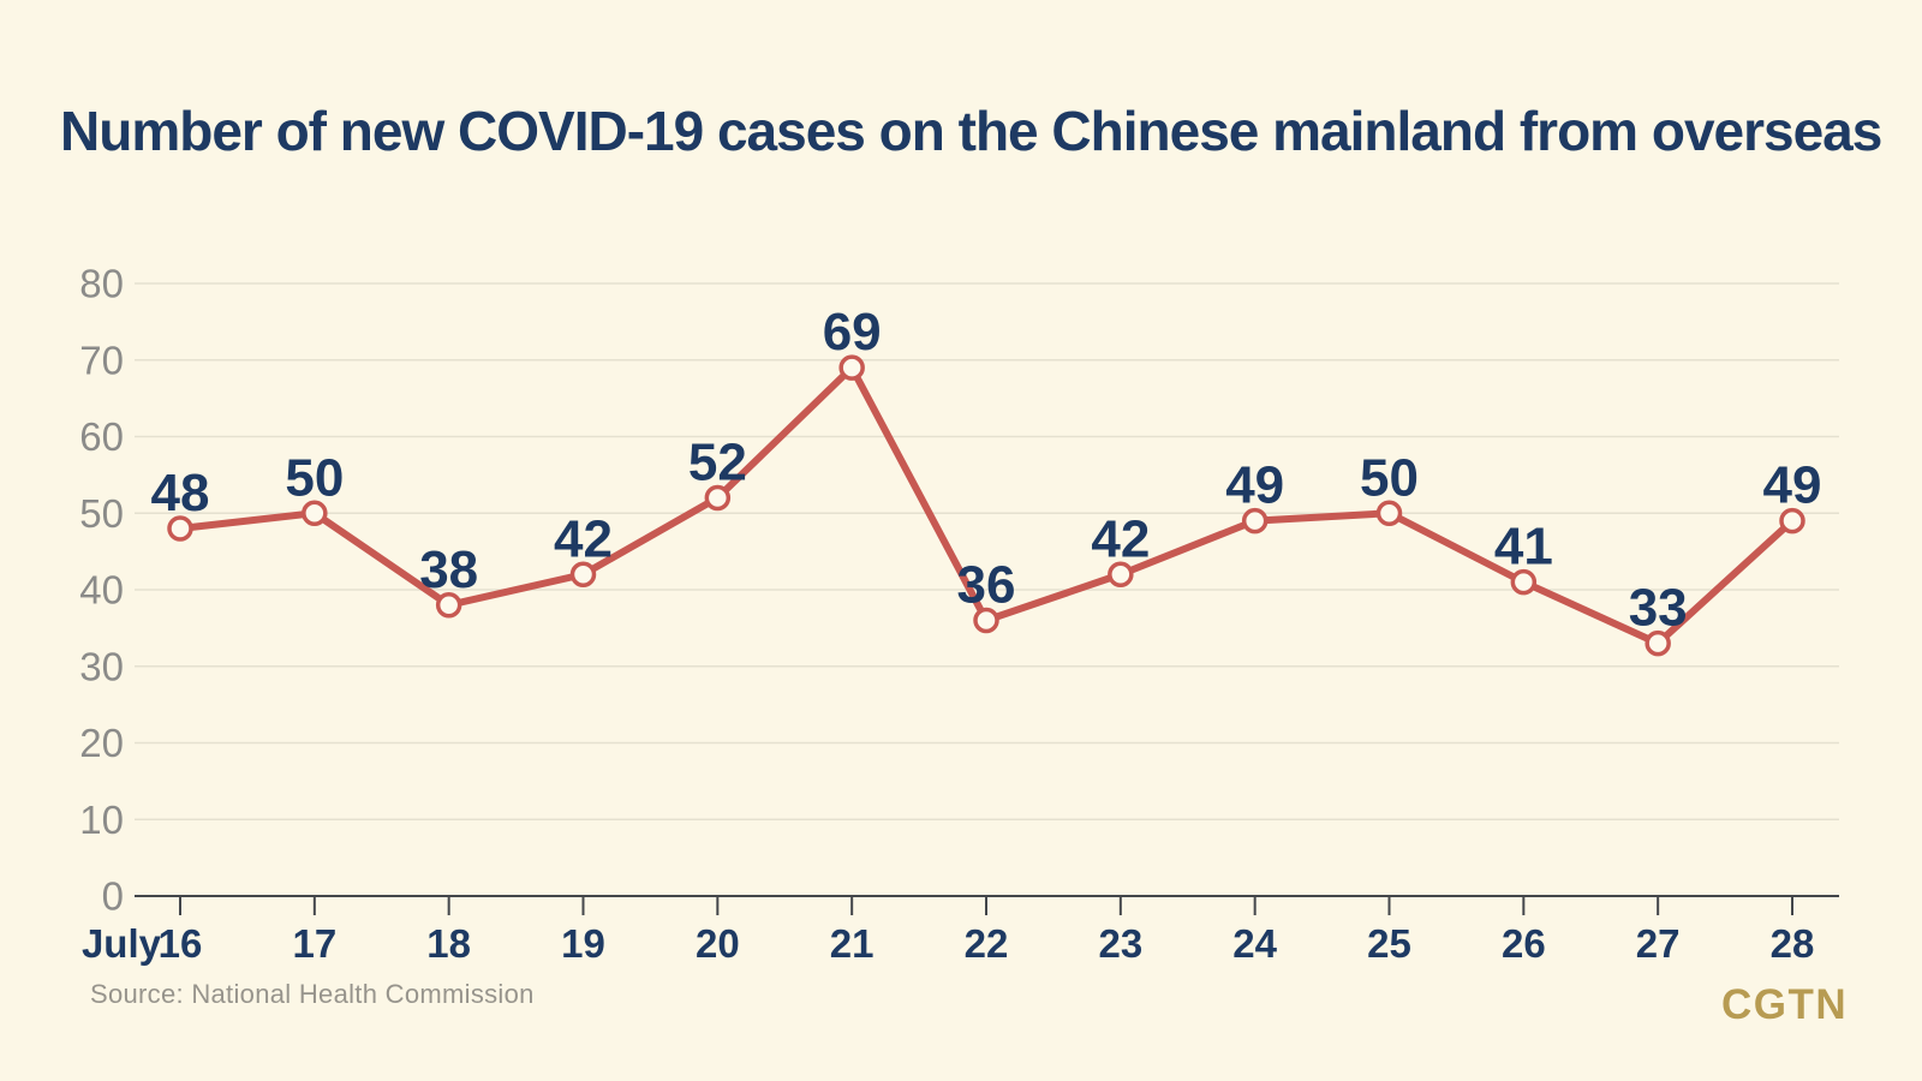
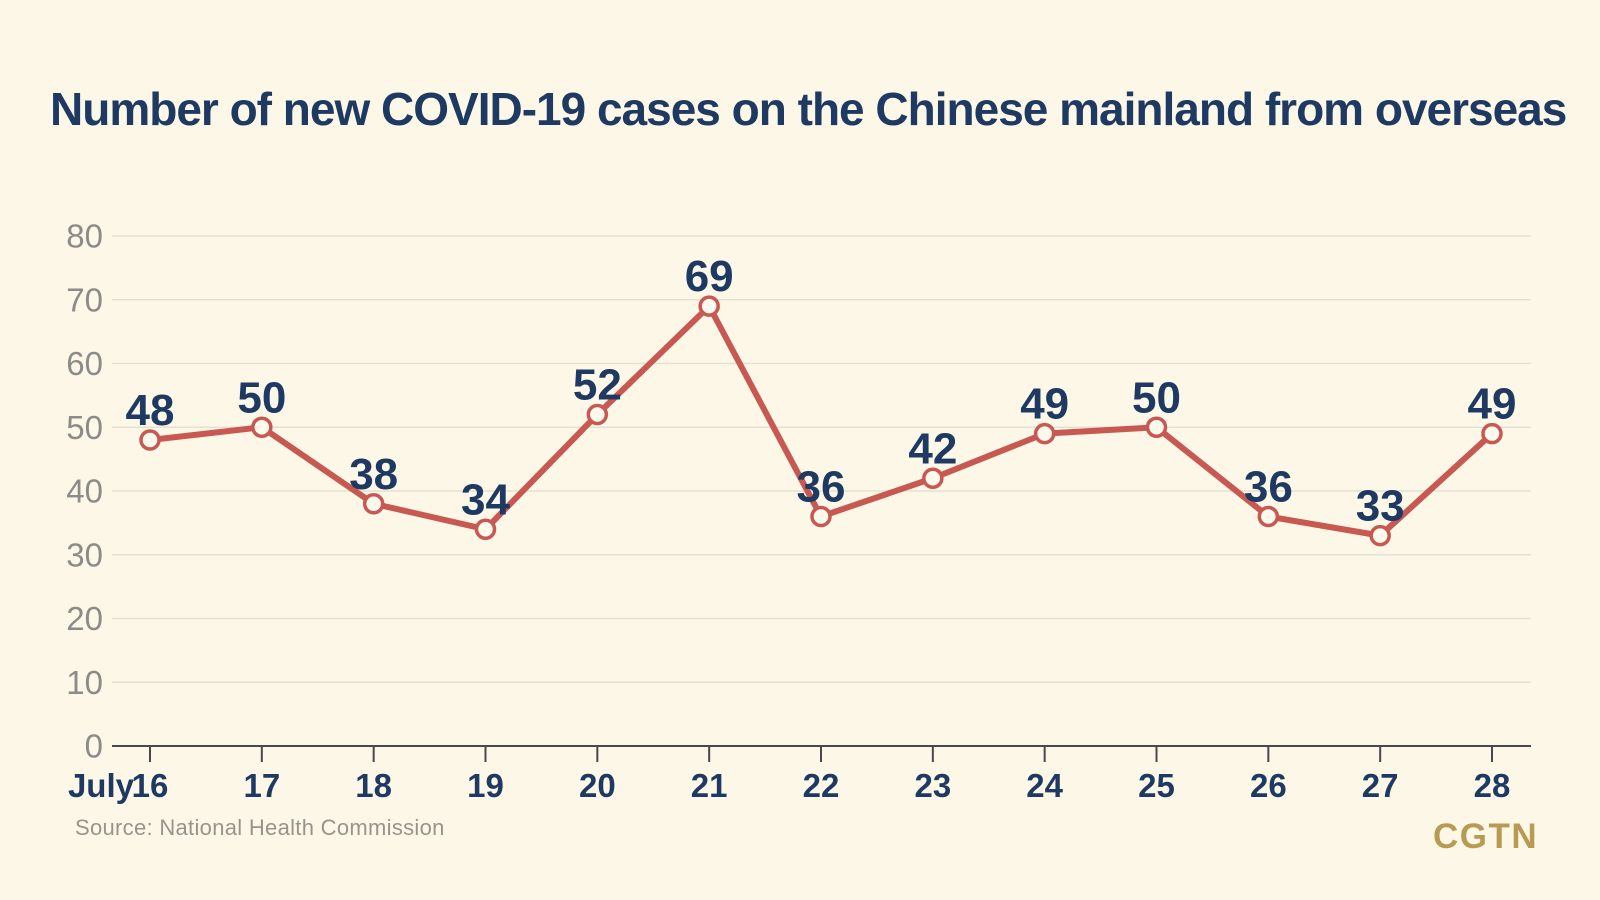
19: 42 -> 34
26: 41 -> 36
